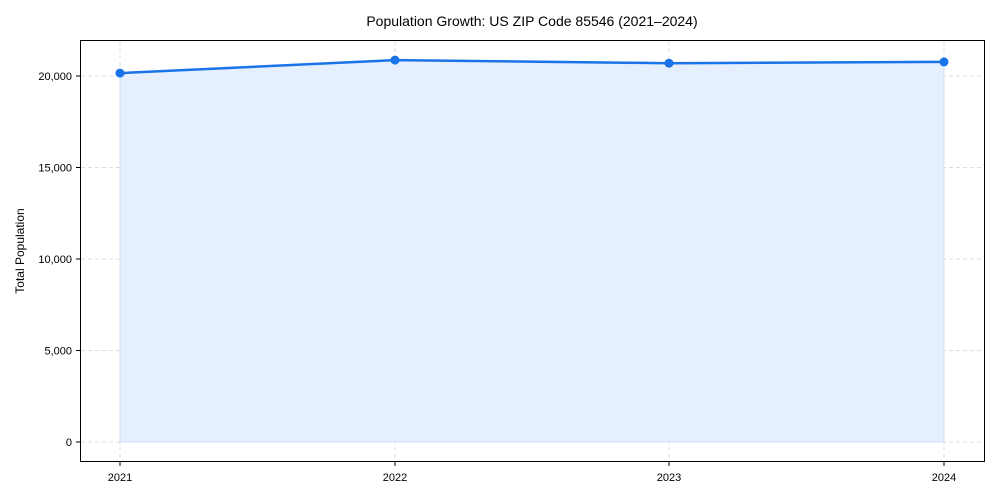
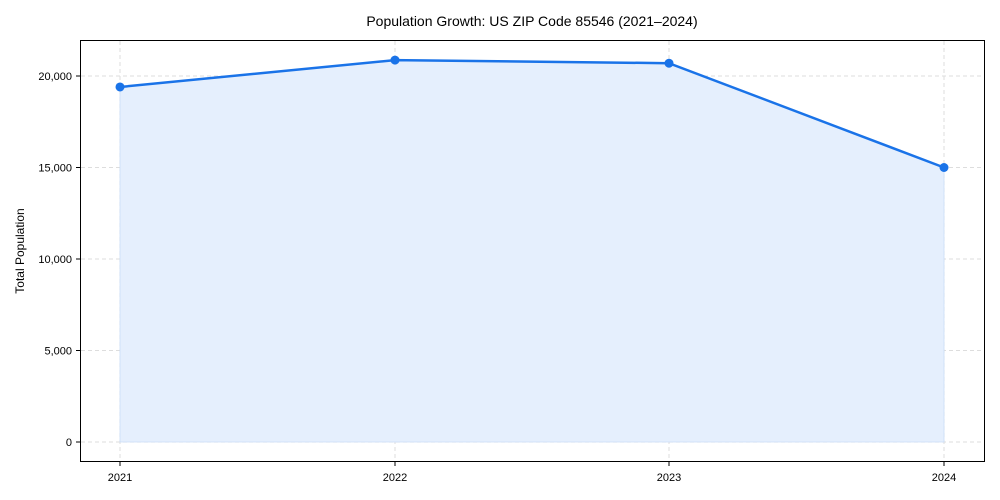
2021: 20200 -> 19400
2024: 20800 -> 15000
